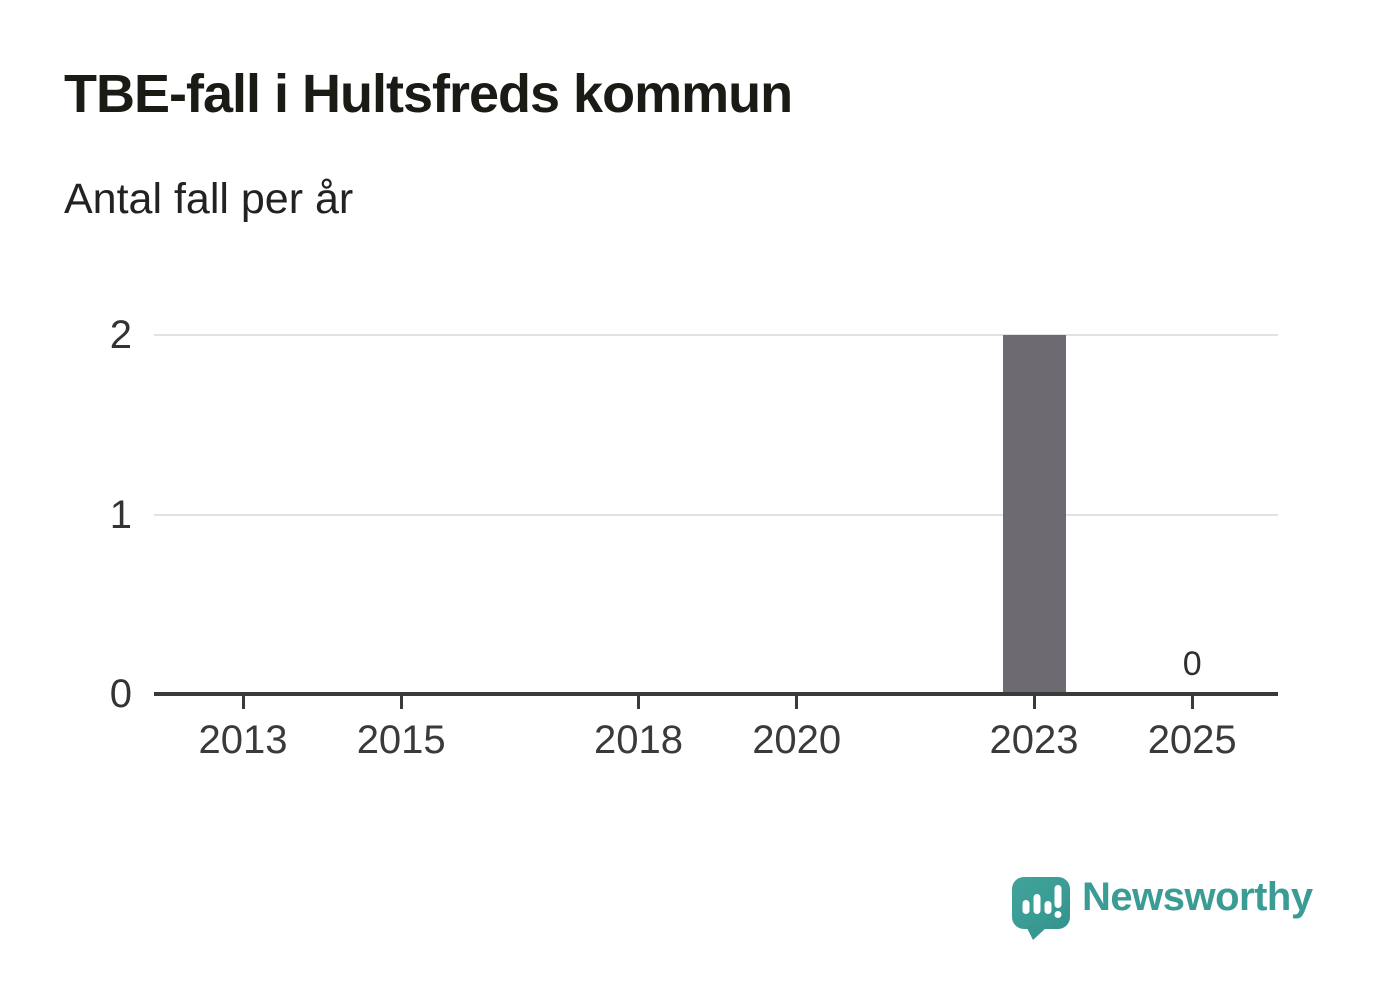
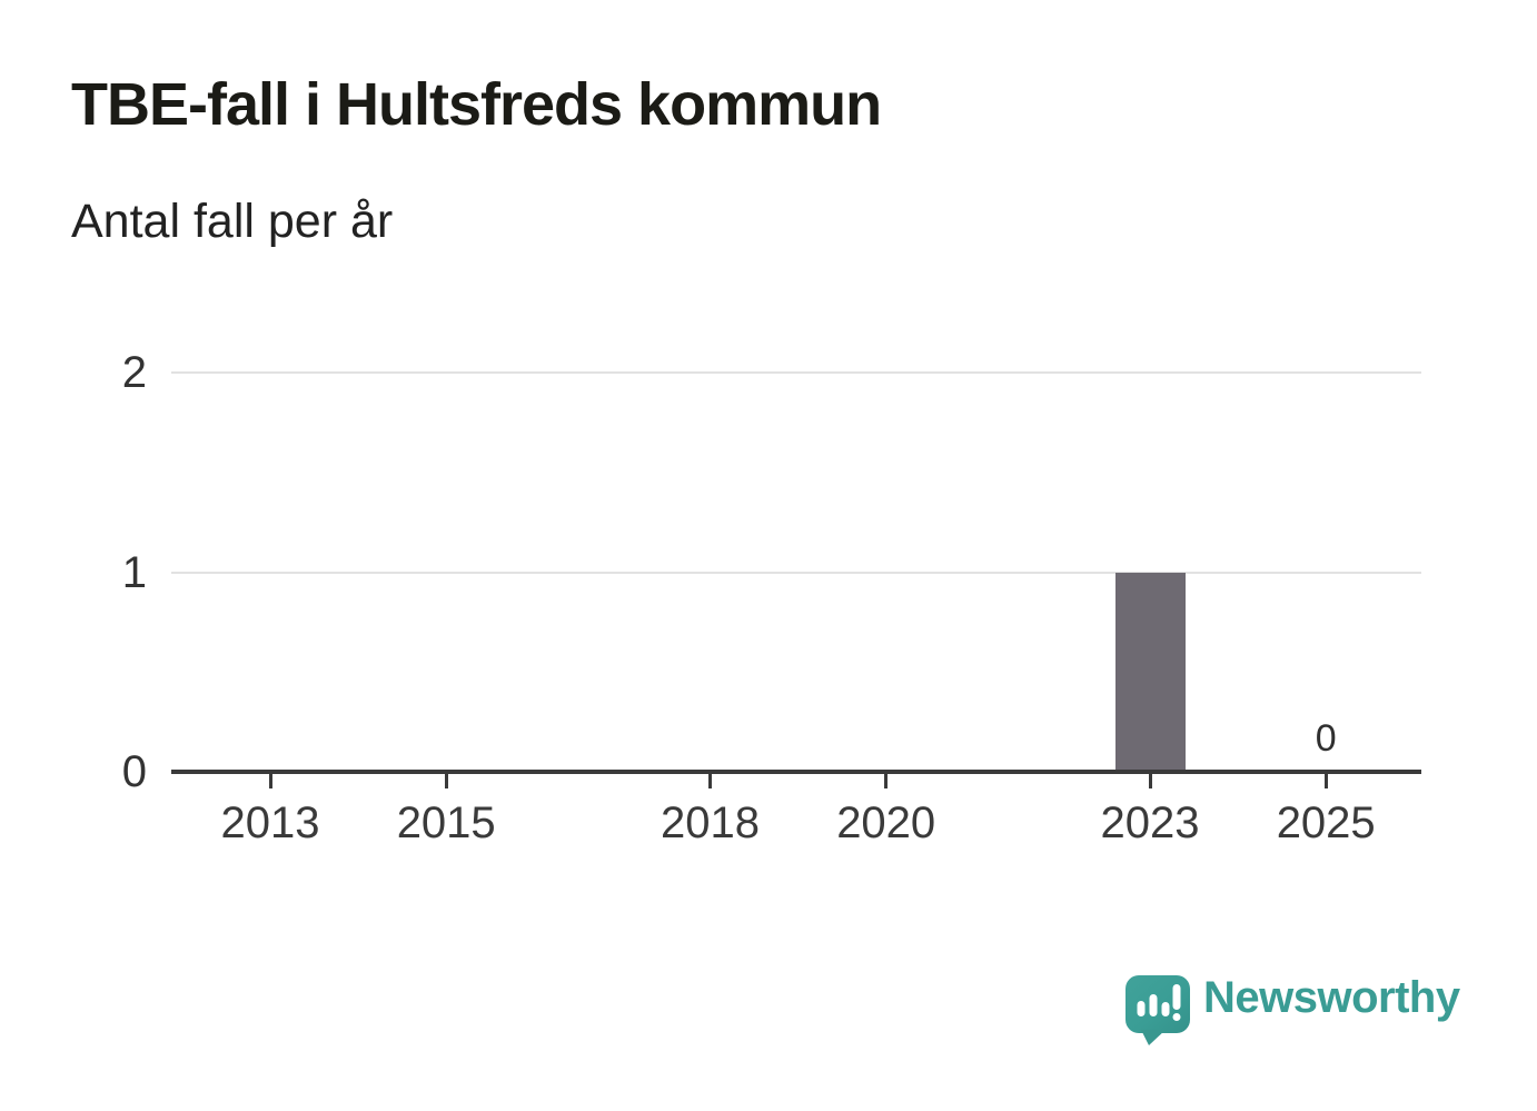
2023: 2 -> 1
